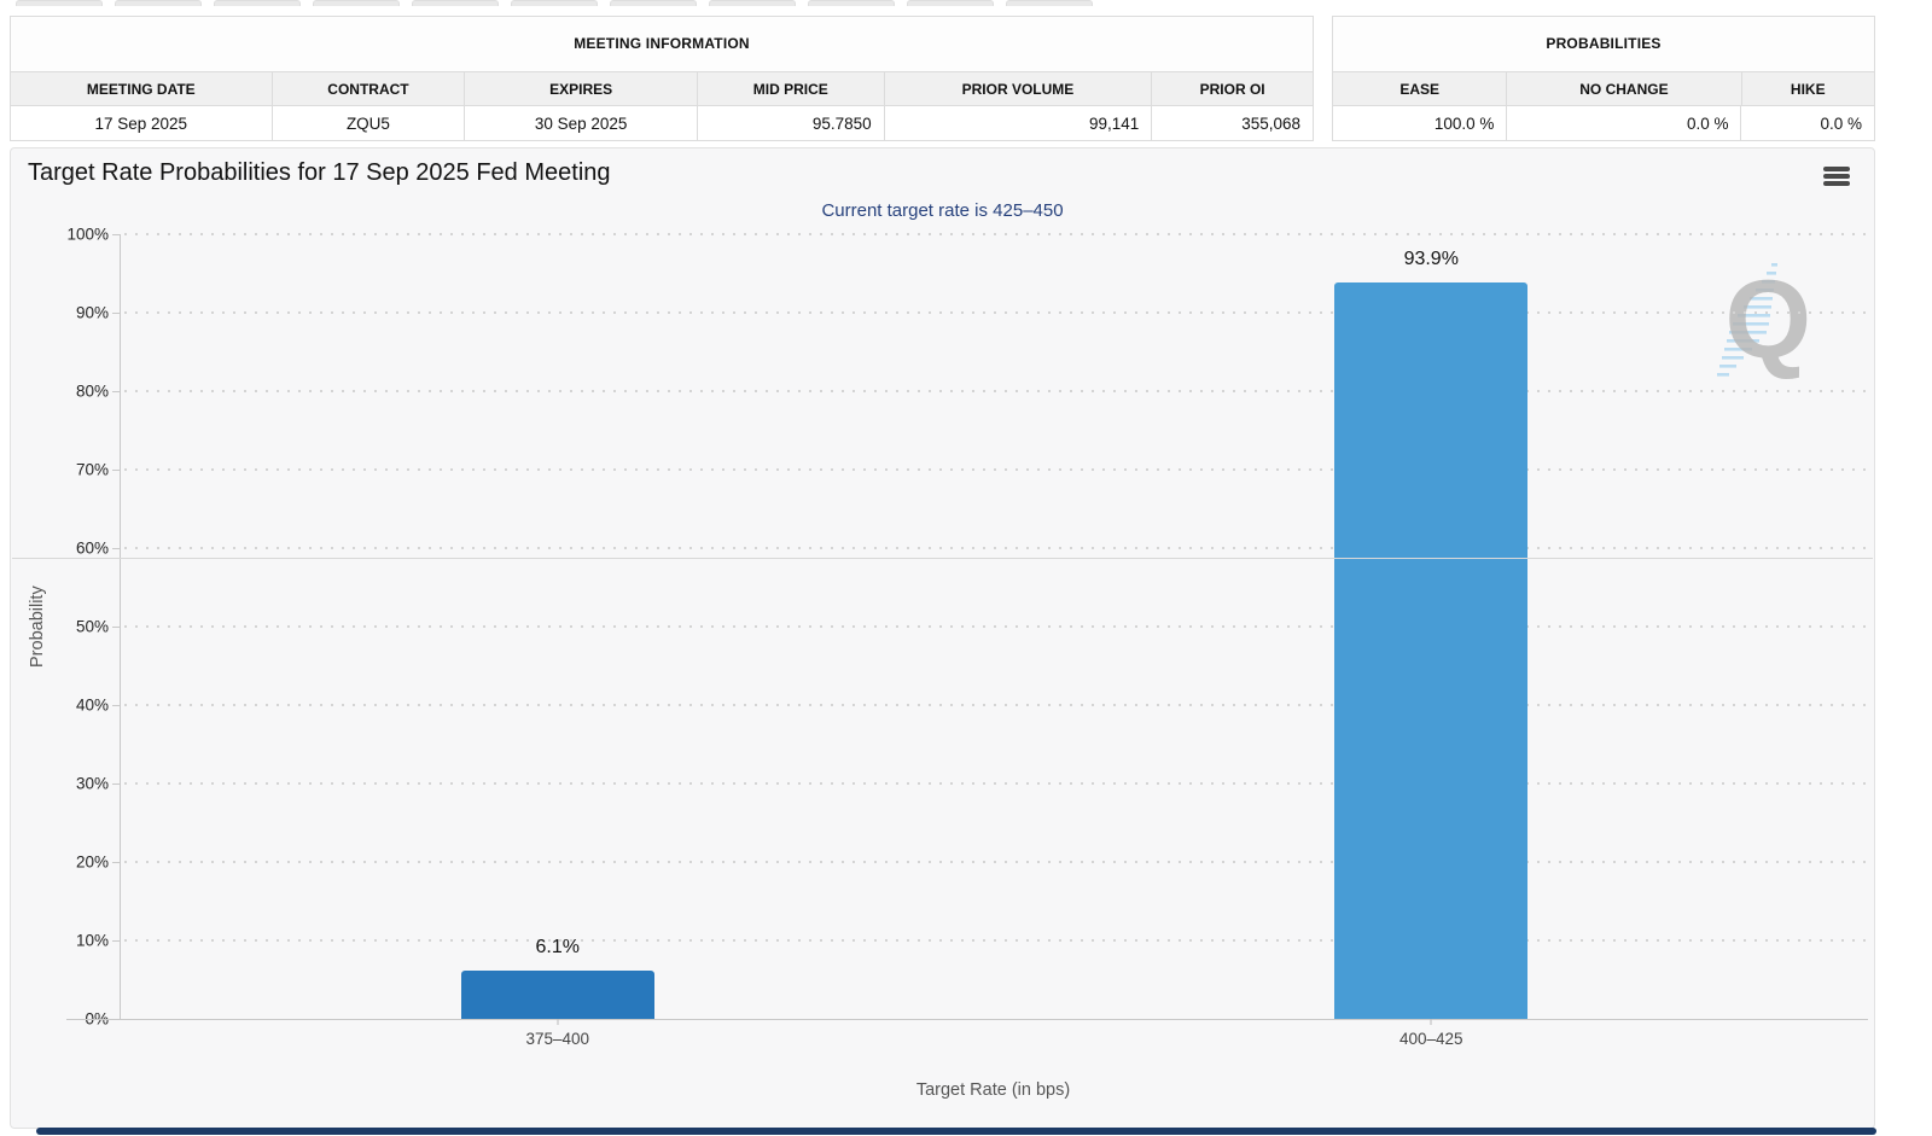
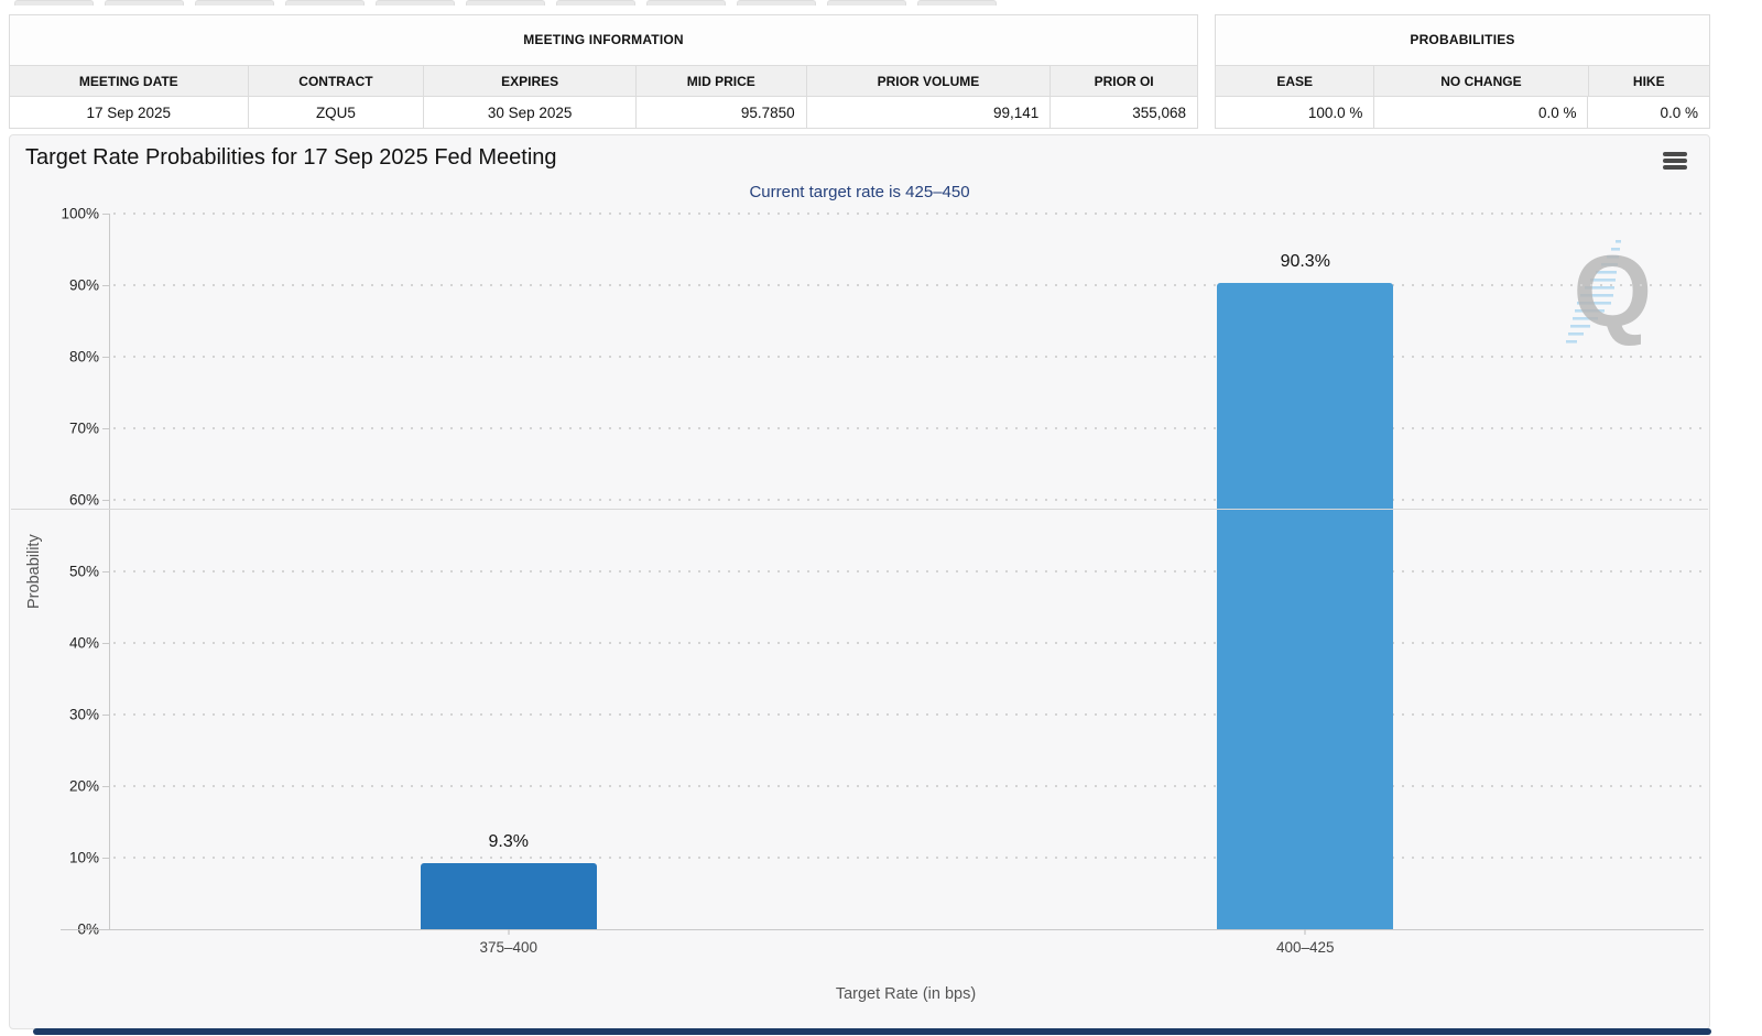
375–400: 6.1% -> 9.3%
400–425: 93.9% -> 90.3%
